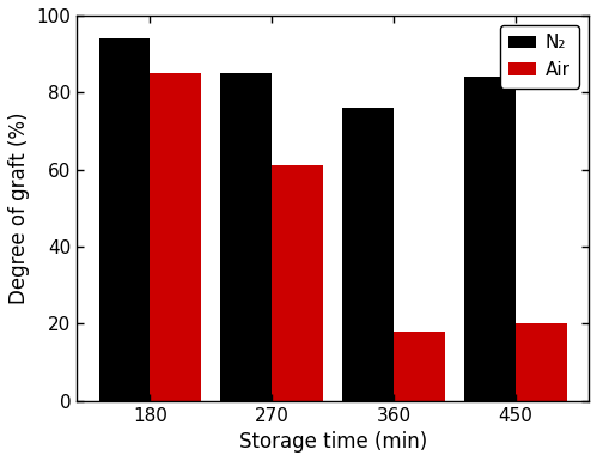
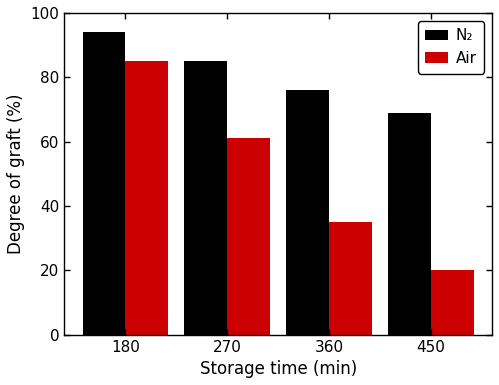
Air/360: 18 -> 35
N₂/450: 84 -> 69
